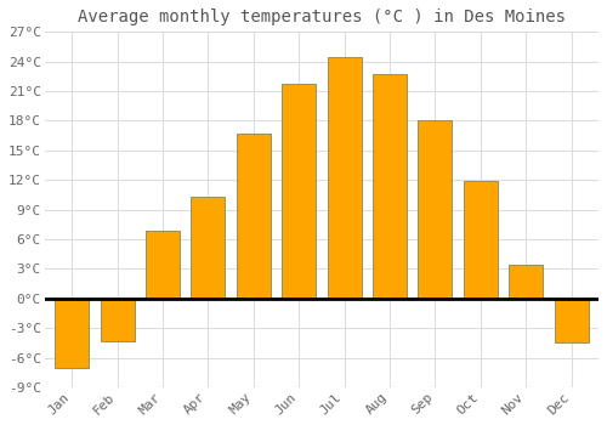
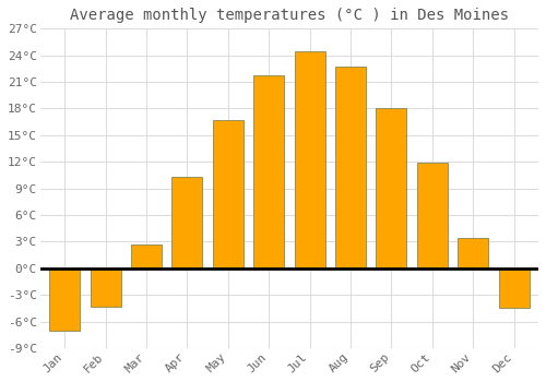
Mar: 6.8°C -> 2.7°C
